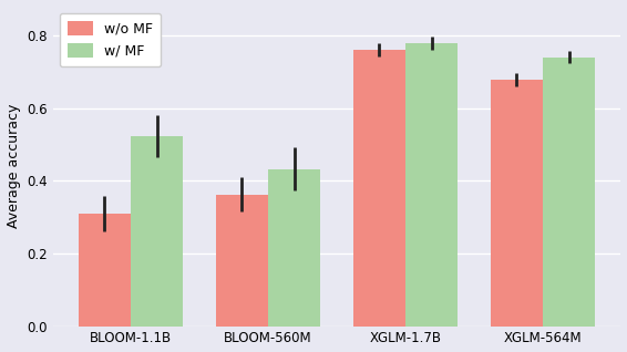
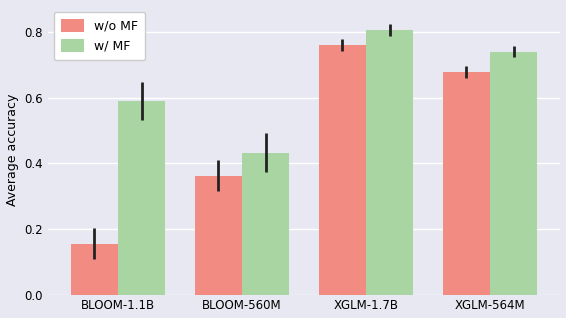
w/o MF/BLOOM-1.1B: 0.310 -> 0.155
w/ MF/BLOOM-1.1B: 0.522 -> 0.590
w/ MF/XGLM-1.7B: 0.778 -> 0.805
